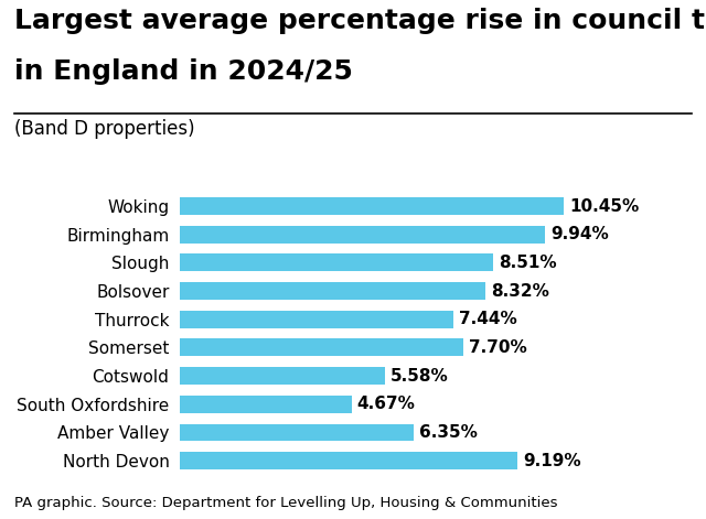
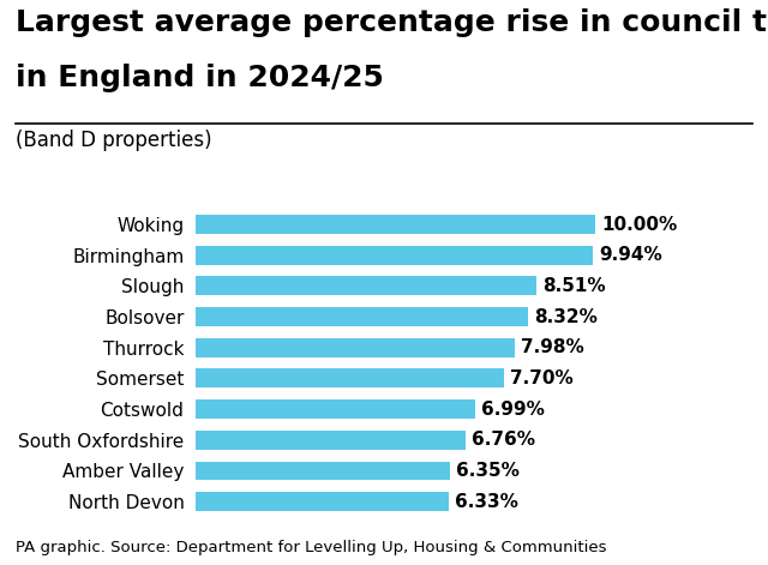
Woking: 10.45% -> 10.00%
Thurrock: 7.44% -> 7.98%
Cotswold: 5.58% -> 6.99%
South Oxfordshire: 4.67% -> 6.76%
North Devon: 9.19% -> 6.33%
